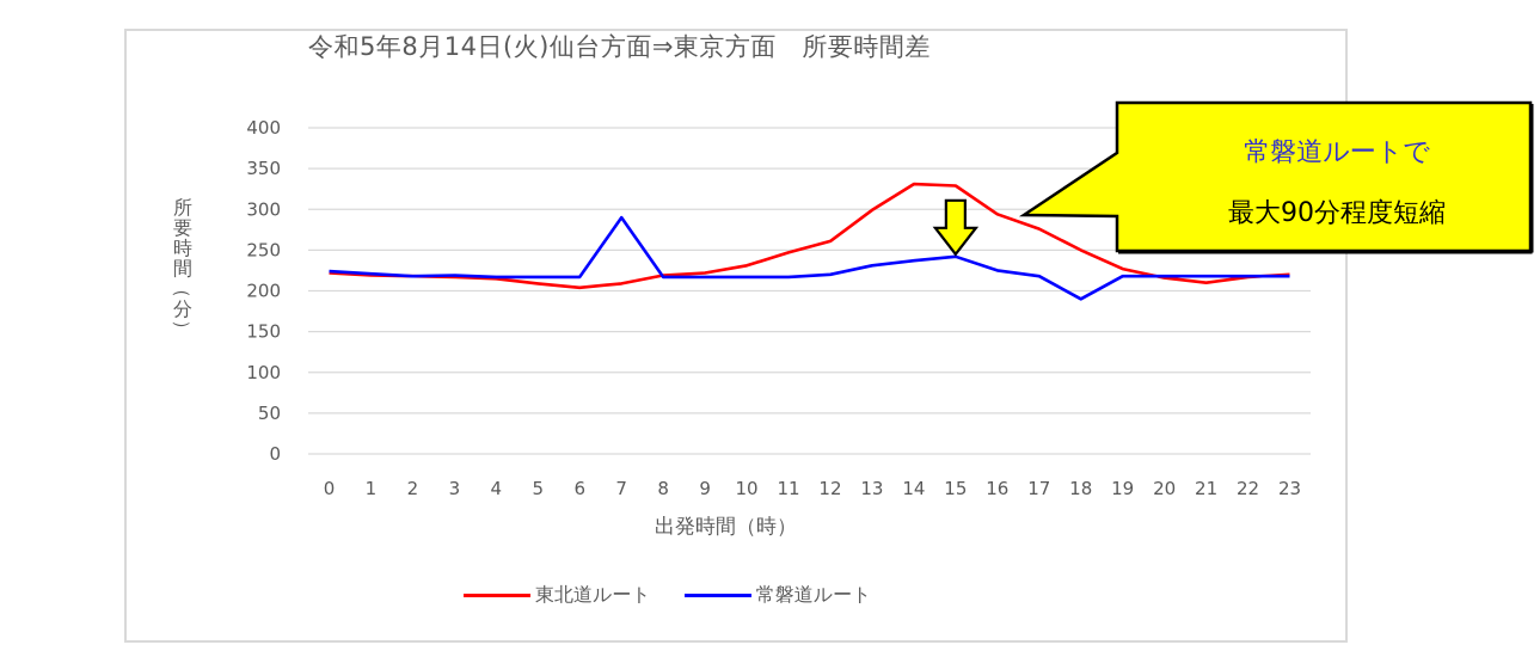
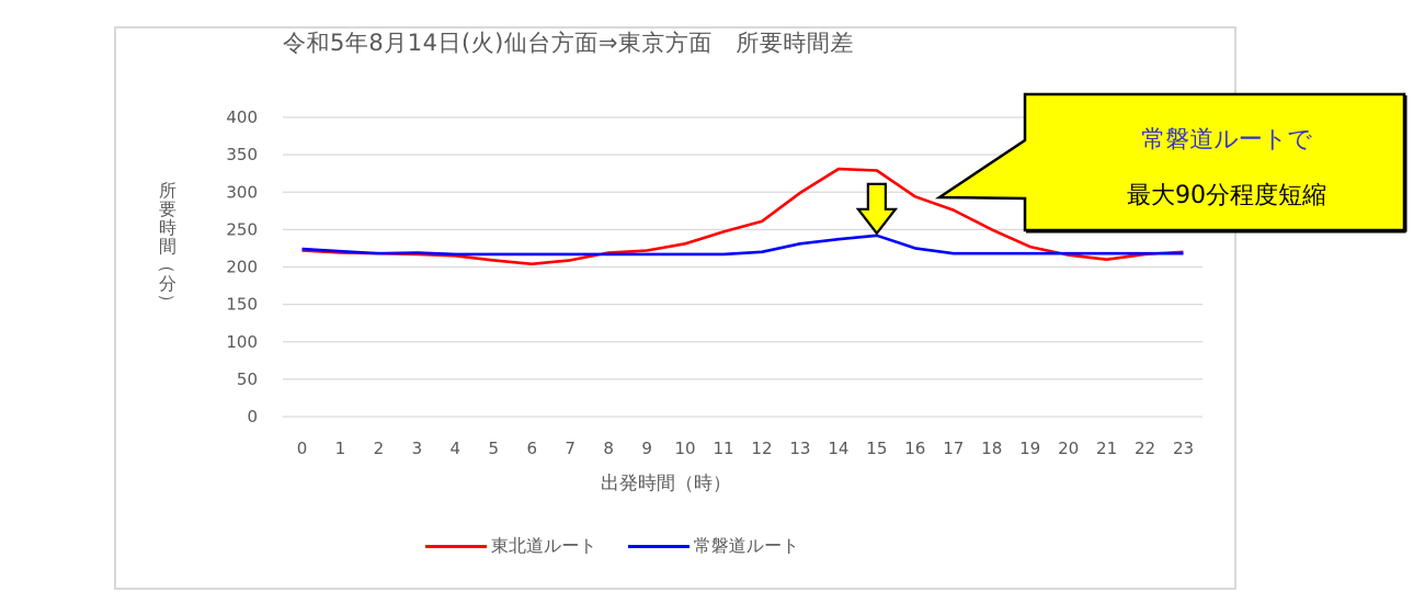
常磐道ルート/7: 290 -> 220
常磐道ルート/18: 190 -> 220
